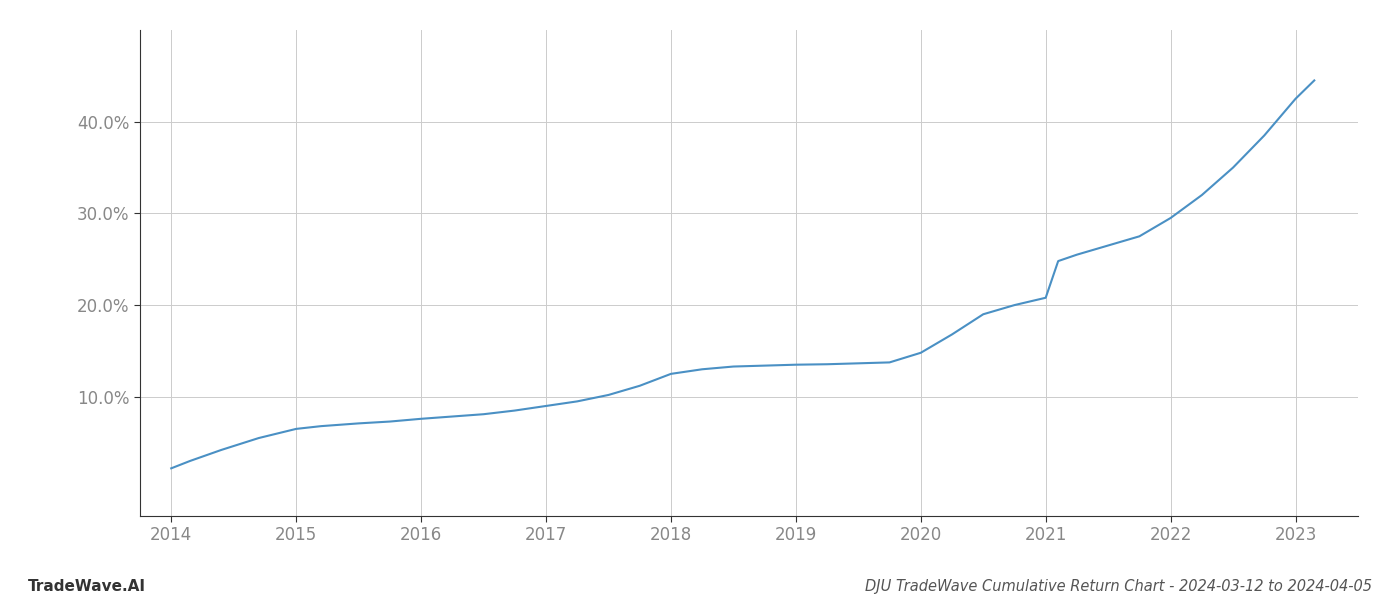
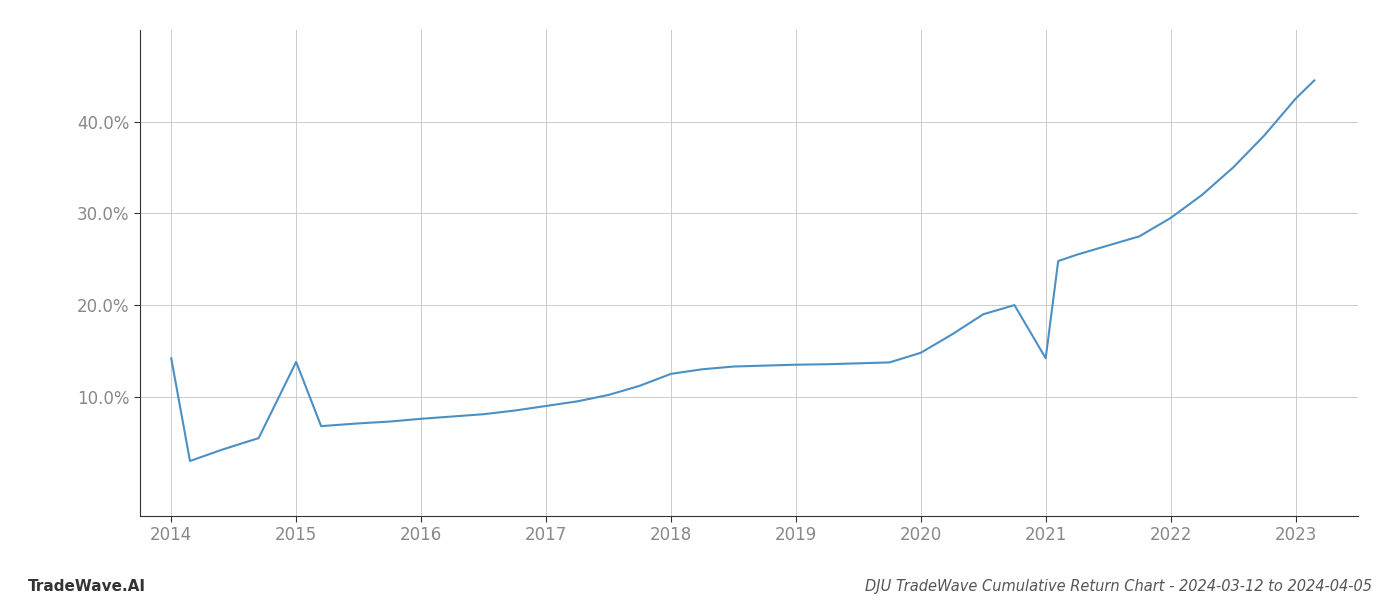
2014: 2.2% -> 14.2%
2015: 6.5% -> 13.8%
2021: 20.8% -> 14.2%
